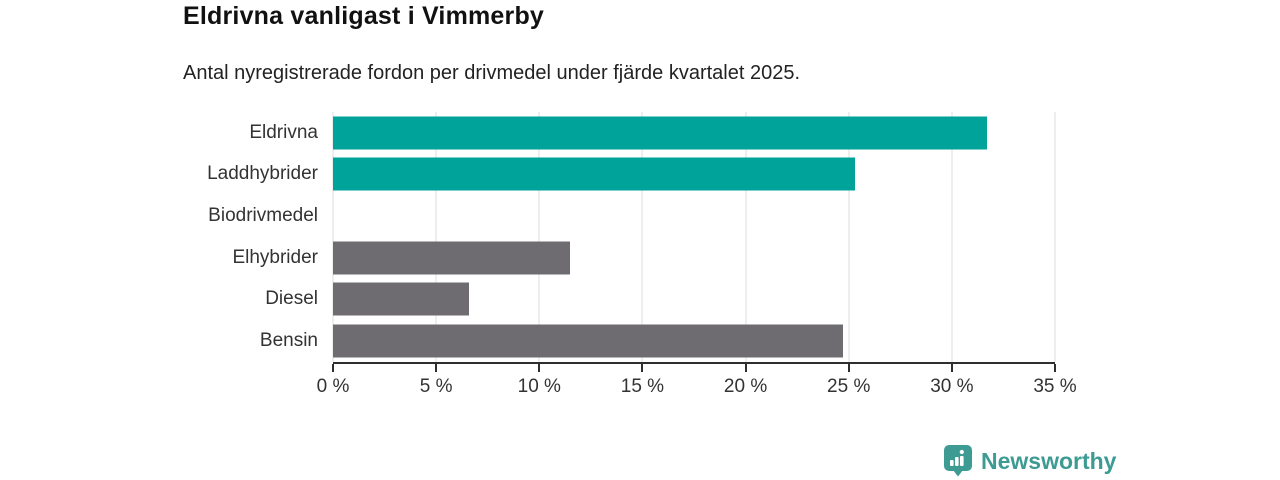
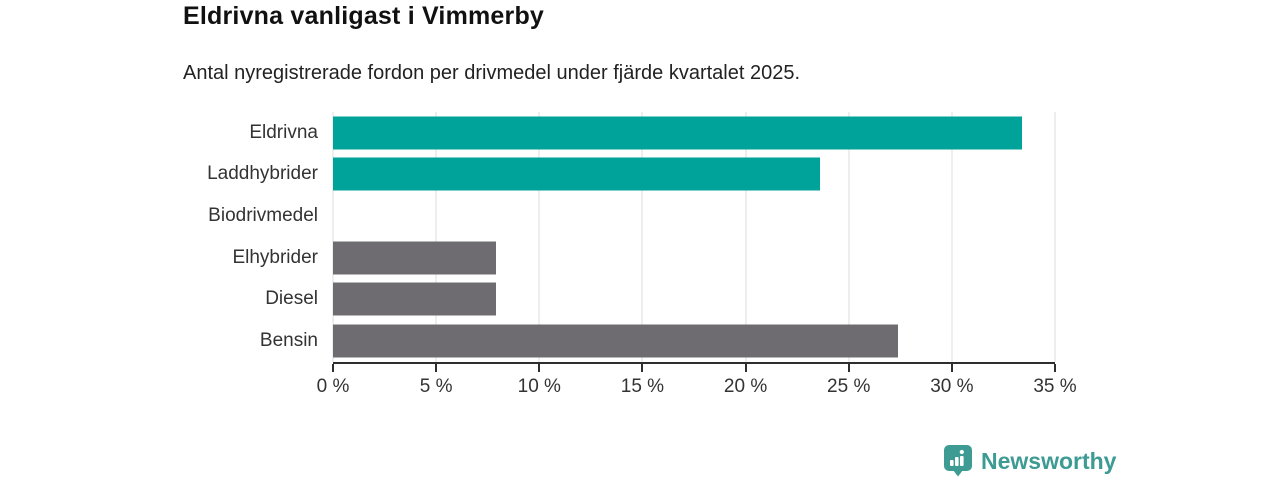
Eldrivna: 31.7% -> 33.4%
Laddhybrider: 25.3% -> 23.6%
Elhybrider: 11.5% -> 7.9%
Diesel: 6.6% -> 7.9%
Bensin: 24.7% -> 27.4%
